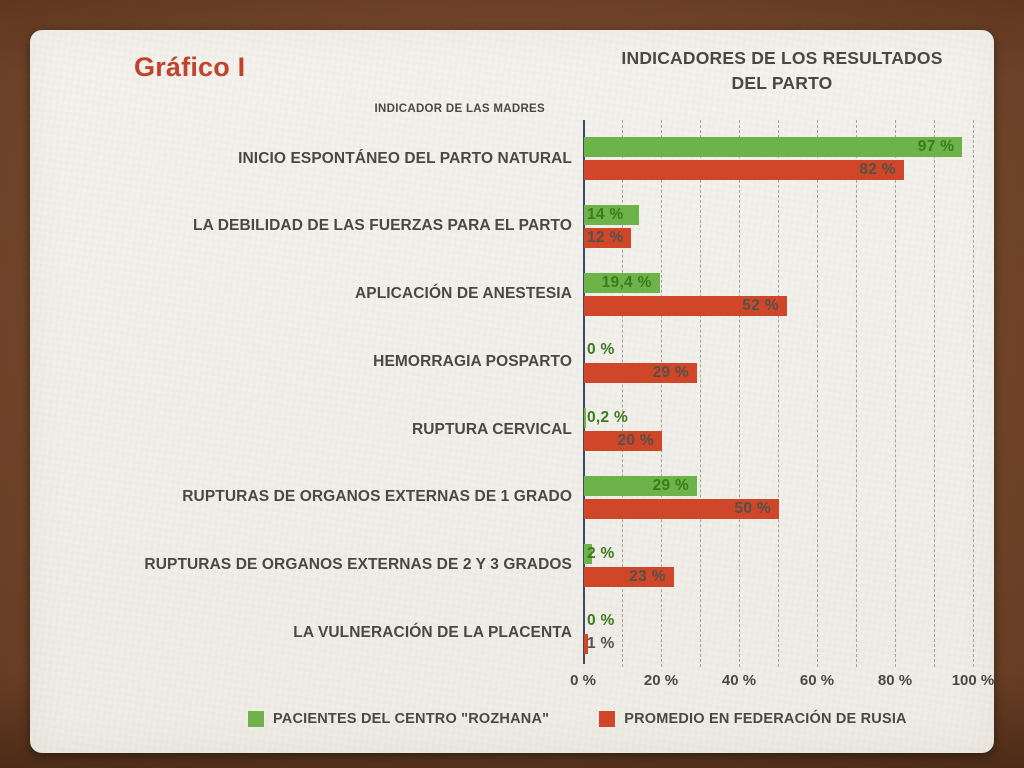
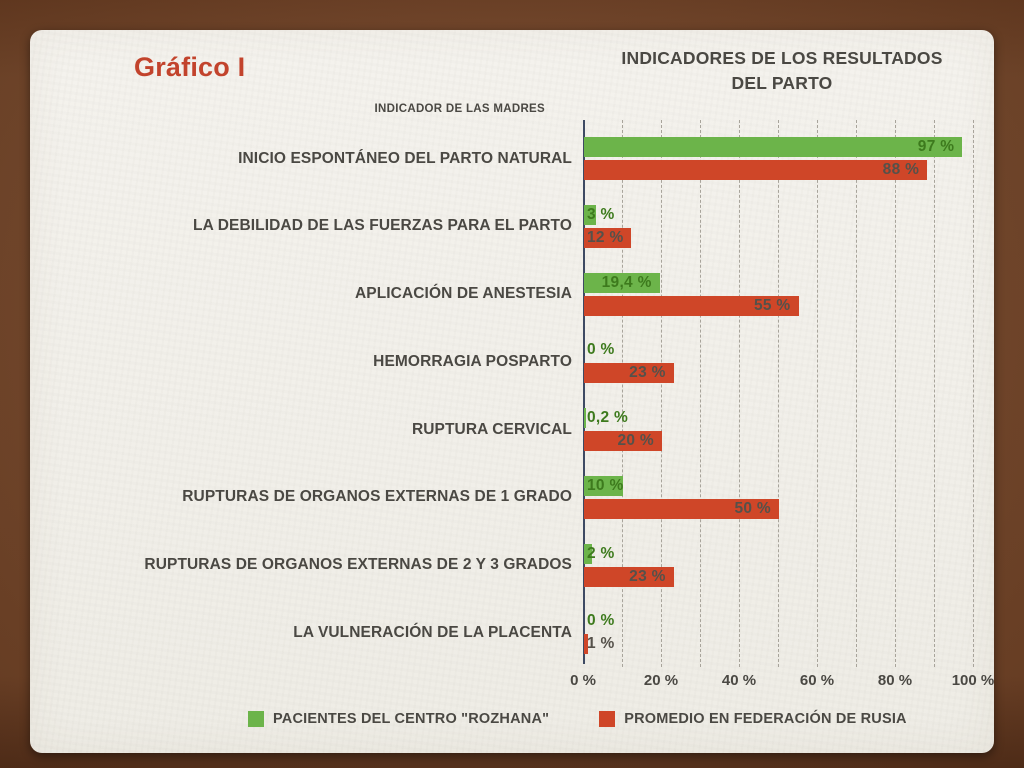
PROMEDIO EN FEDERACIÓN DE RUSIA/INICIO ESPONTÁNEO DEL PARTO NATURAL: 82 -> 88
PACIENTES DEL CENTRO "ROZHANA"/LA DEBILIDAD DE LAS FUERZAS PARA EL PARTO: 14 -> 3
PROMEDIO EN FEDERACIÓN DE RUSIA/APLICACIÓN DE ANESTESIA: 52 -> 55
PROMEDIO EN FEDERACIÓN DE RUSIA/HEMORRAGIA POSPARTO: 29 -> 23
PACIENTES DEL CENTRO "ROZHANA"/RUPTURAS DE ORGANOS EXTERNAS DE 1 GRADO: 29 -> 10
